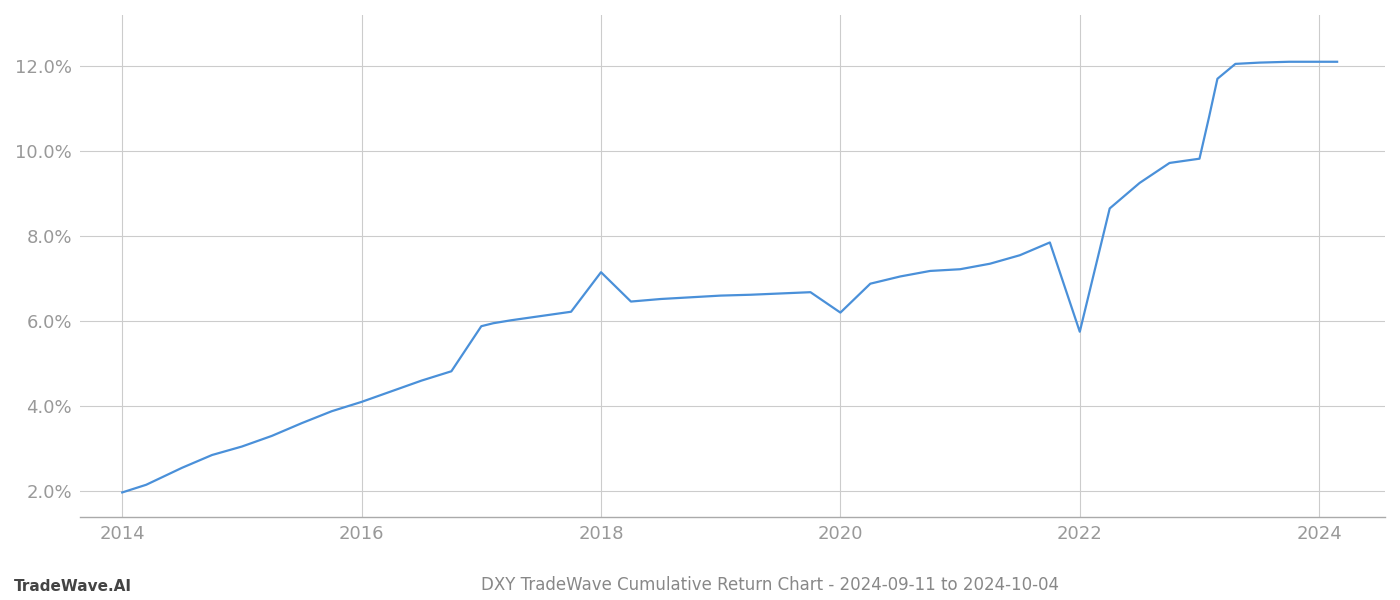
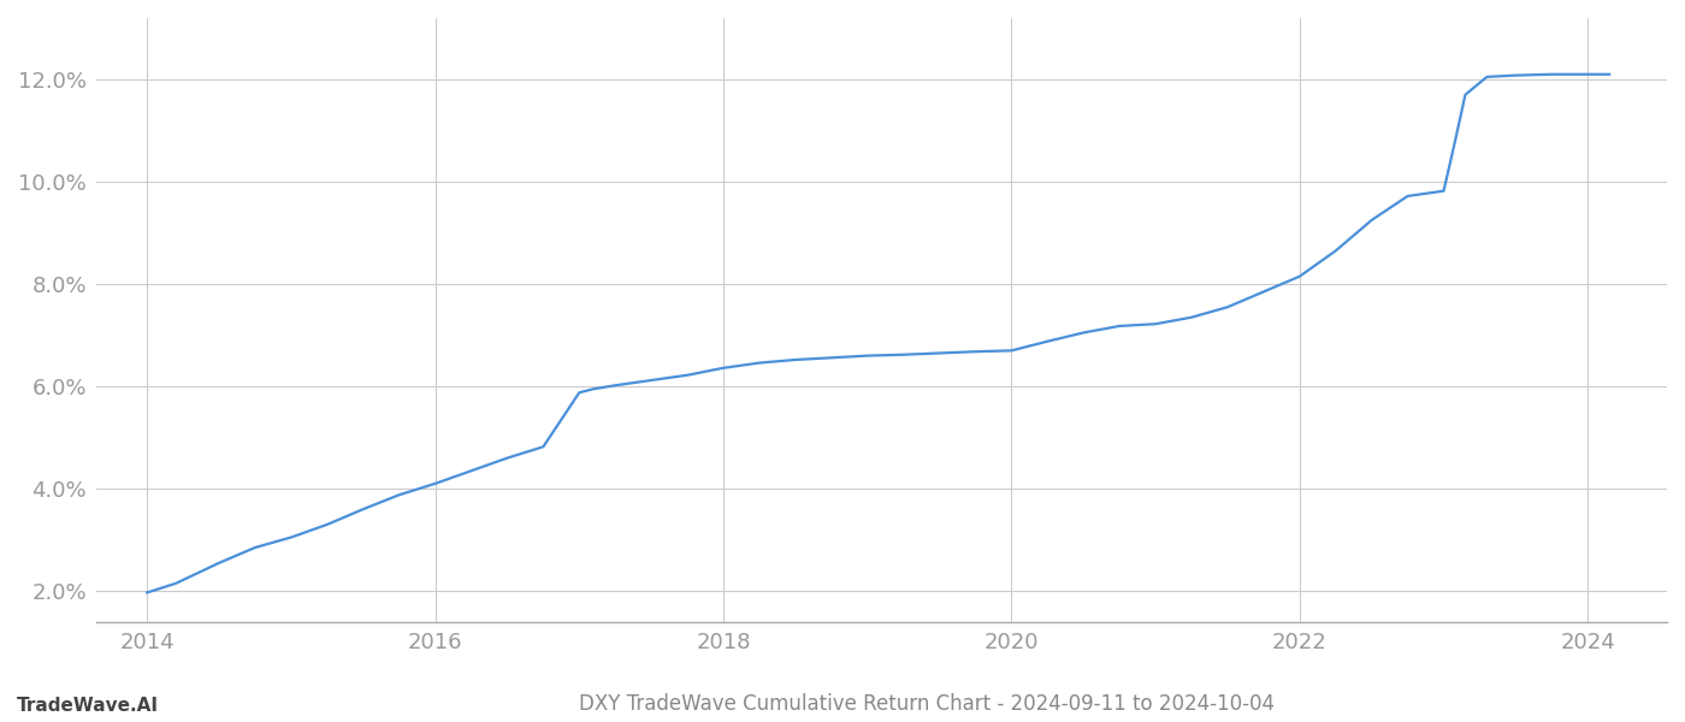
2018: 7.15% -> 6.36%
2020: 6.20% -> 6.70%
2022: 5.75% -> 8.15%
